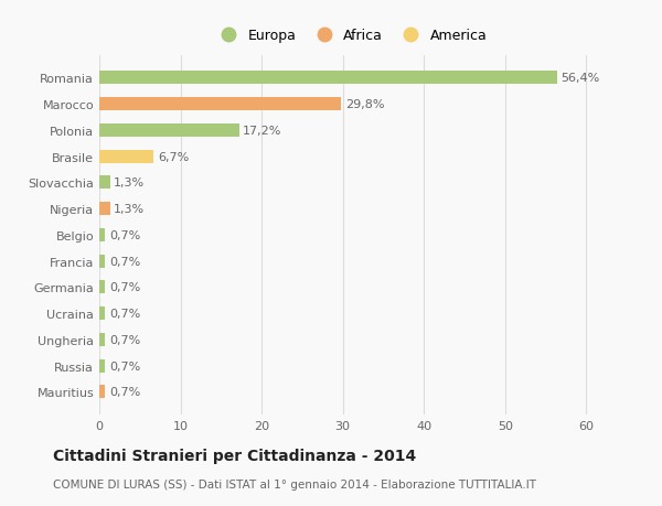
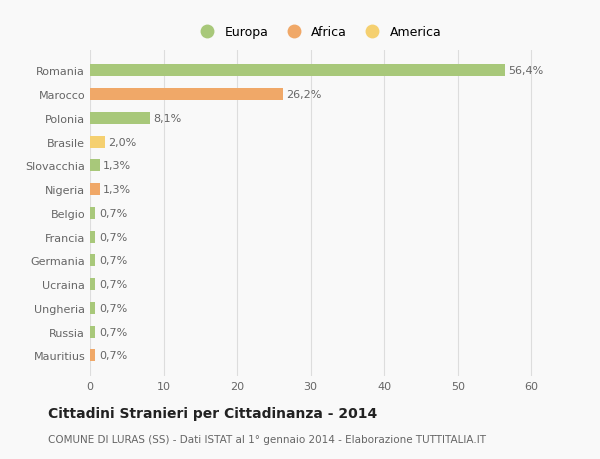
Marocco: 29,8% -> 26,2%
Polonia: 17,2% -> 8,1%
Brasile: 6,7% -> 2,0%
